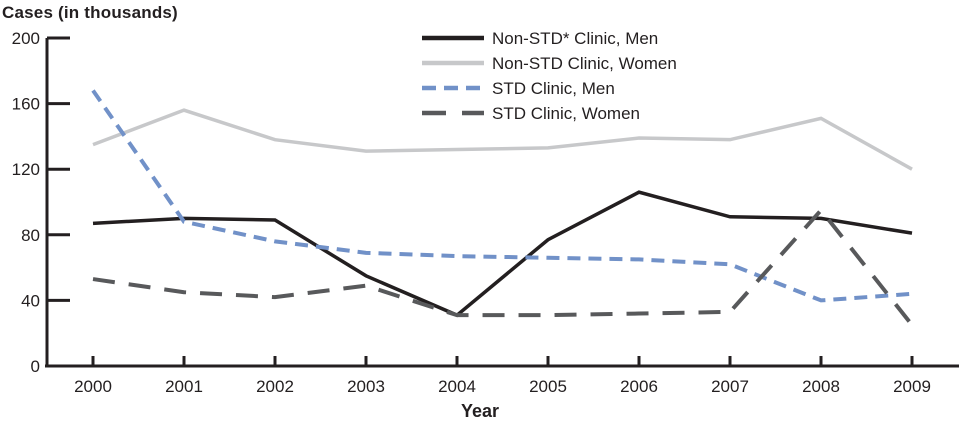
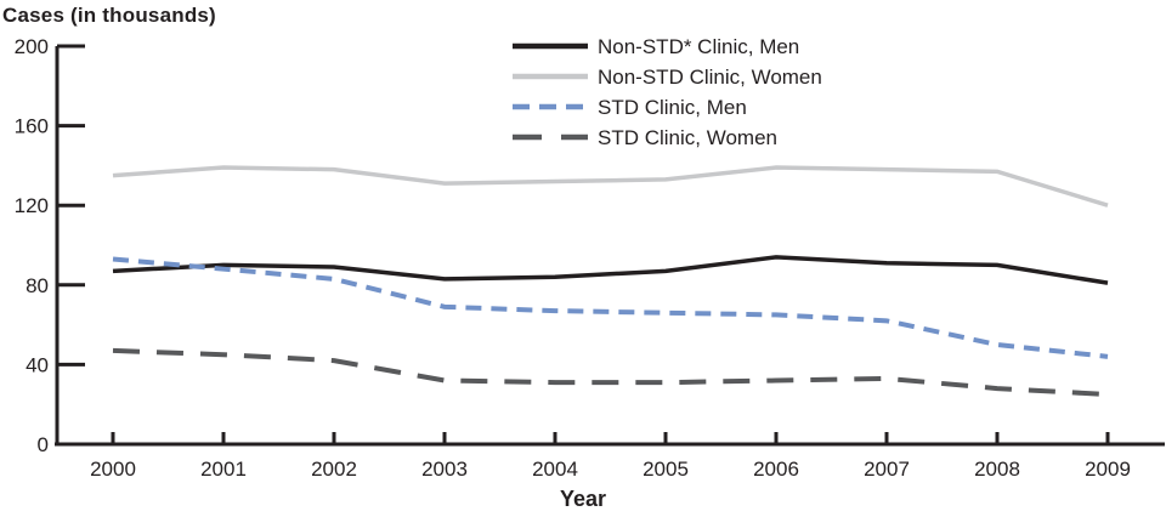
STD Clinic, Men/2000: 168 -> 93
STD Clinic, Women/2000: 53 -> 47
Non-STD Clinic, Women/2001: 156 -> 139
STD Clinic, Men/2002: 76 -> 83
Non-STD* Clinic, Men/2003: 55 -> 83
STD Clinic, Women/2003: 49 -> 32
Non-STD* Clinic, Men/2004: 31 -> 84
Non-STD* Clinic, Men/2005: 77 -> 87
Non-STD* Clinic, Men/2006: 106 -> 94
Non-STD Clinic, Women/2008: 151 -> 137
STD Clinic, Men/2008: 40 -> 50
STD Clinic, Women/2008: 95 -> 28
